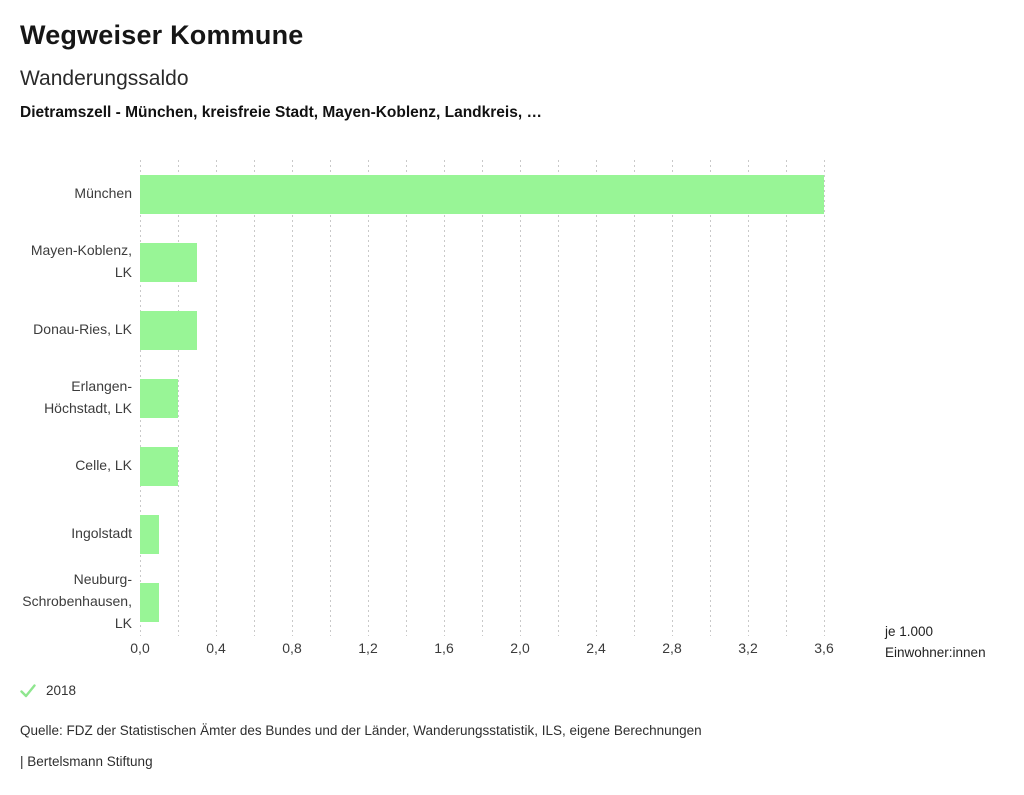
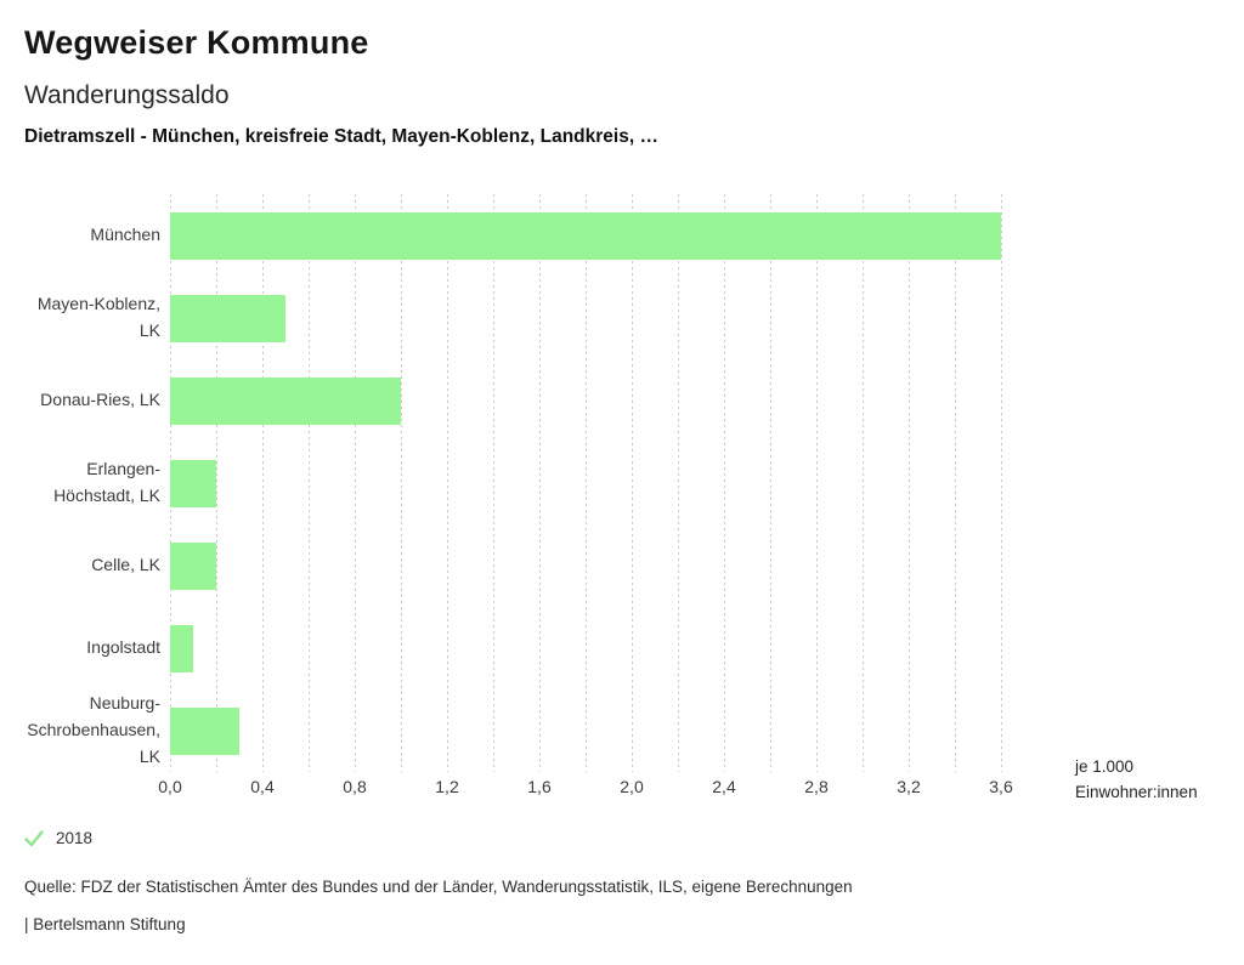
Mayen-Koblenz, LK: 0,3 -> 0,5
Donau-Ries, LK: 0,3 -> 1,0
Neuburg-Schrobenhausen, LK: 0,1 -> 0,3
